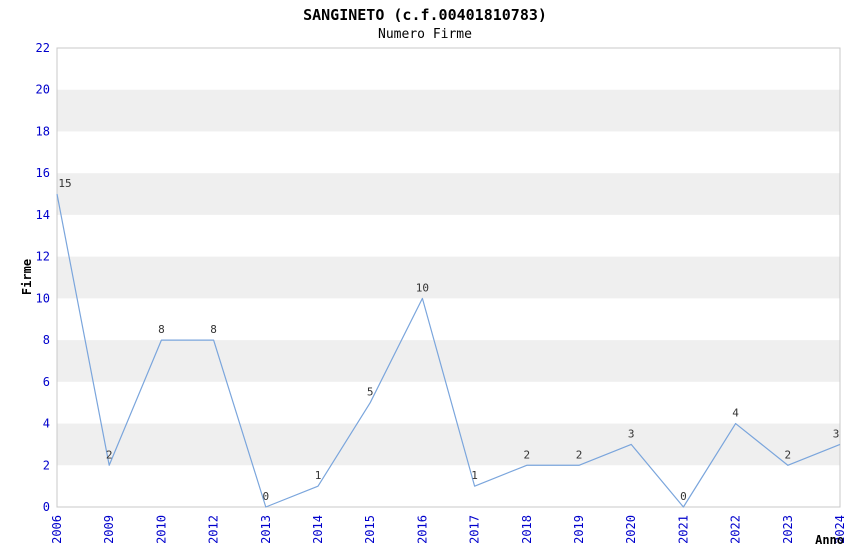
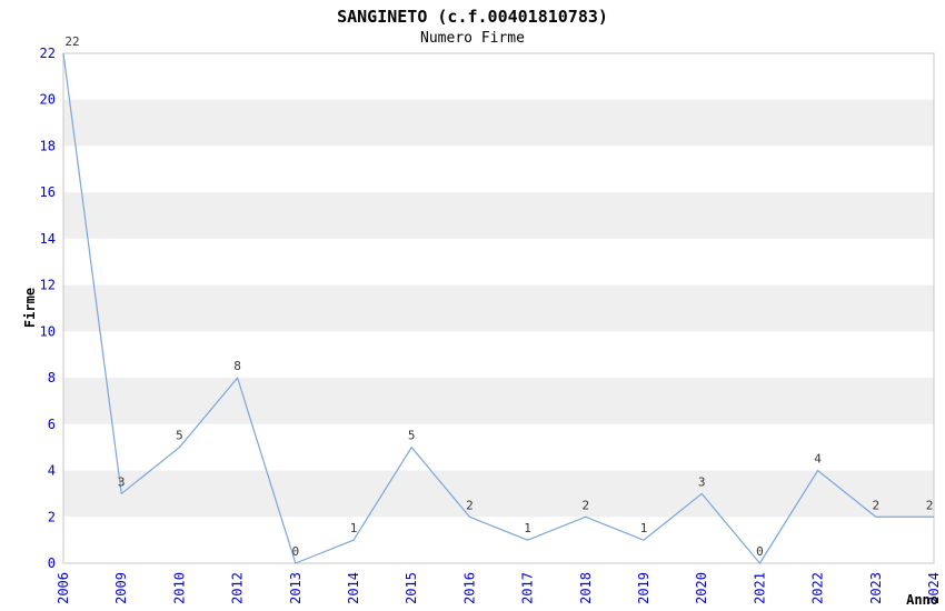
2006: 15 -> 22
2009: 2 -> 3
2010: 8 -> 5
2016: 10 -> 2
2019: 2 -> 1
2024: 3 -> 2
